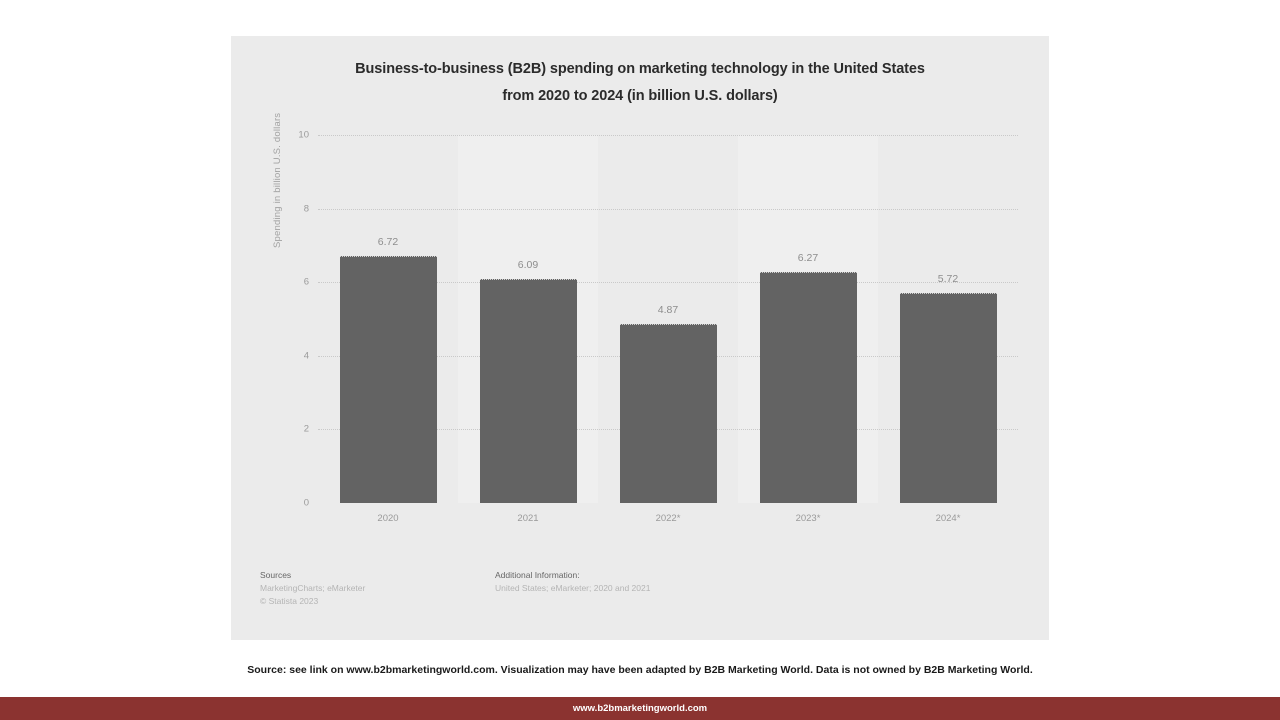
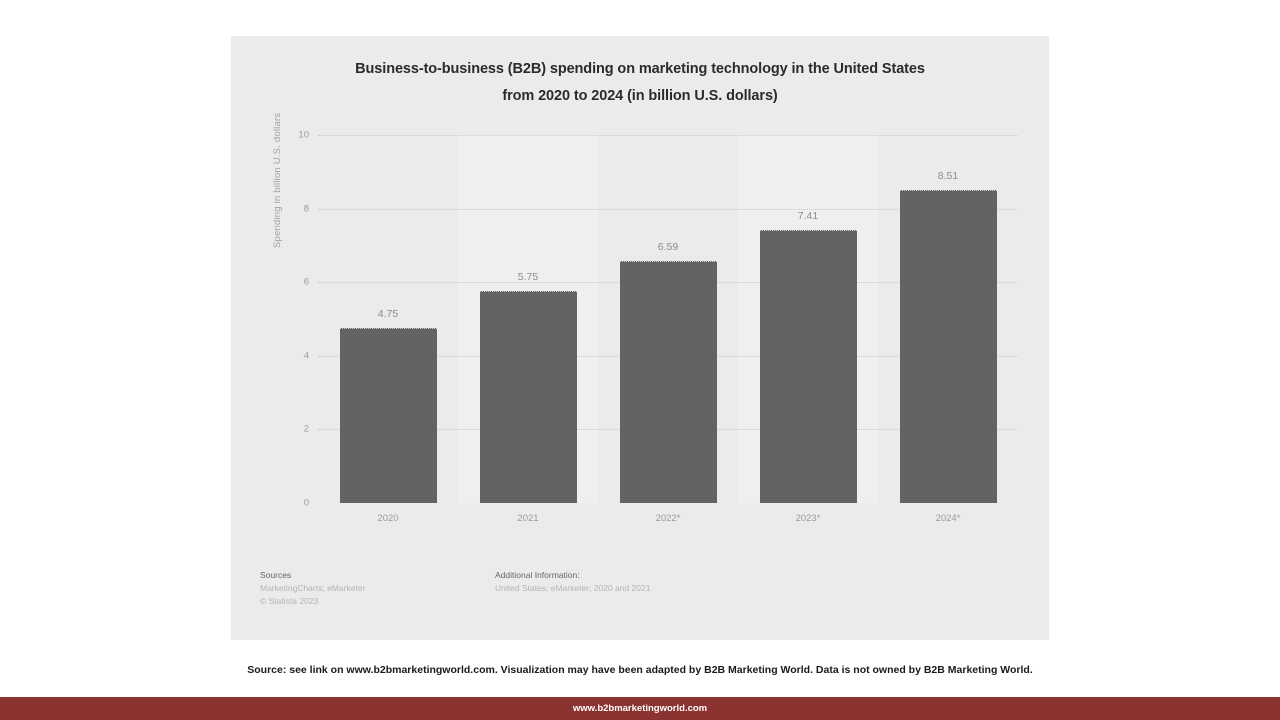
2020: 6.72 -> 4.75
2021: 6.09 -> 5.75
2022*: 4.87 -> 6.59
2023*: 6.27 -> 7.41
2024*: 5.72 -> 8.51
